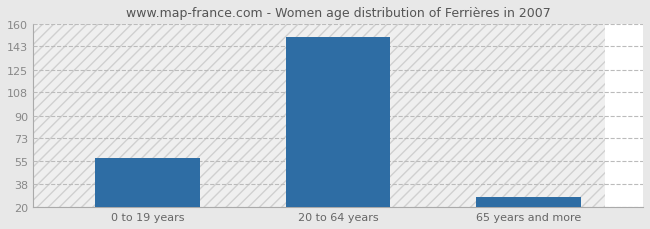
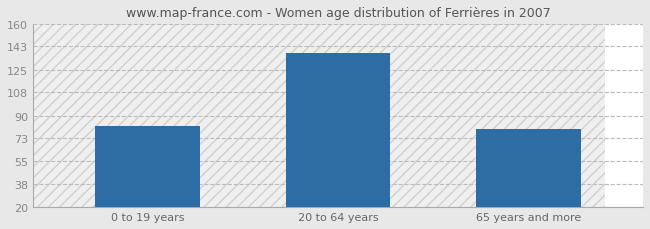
0 to 19 years: 58 -> 82
20 to 64 years: 150 -> 138
65 years and more: 28 -> 80
